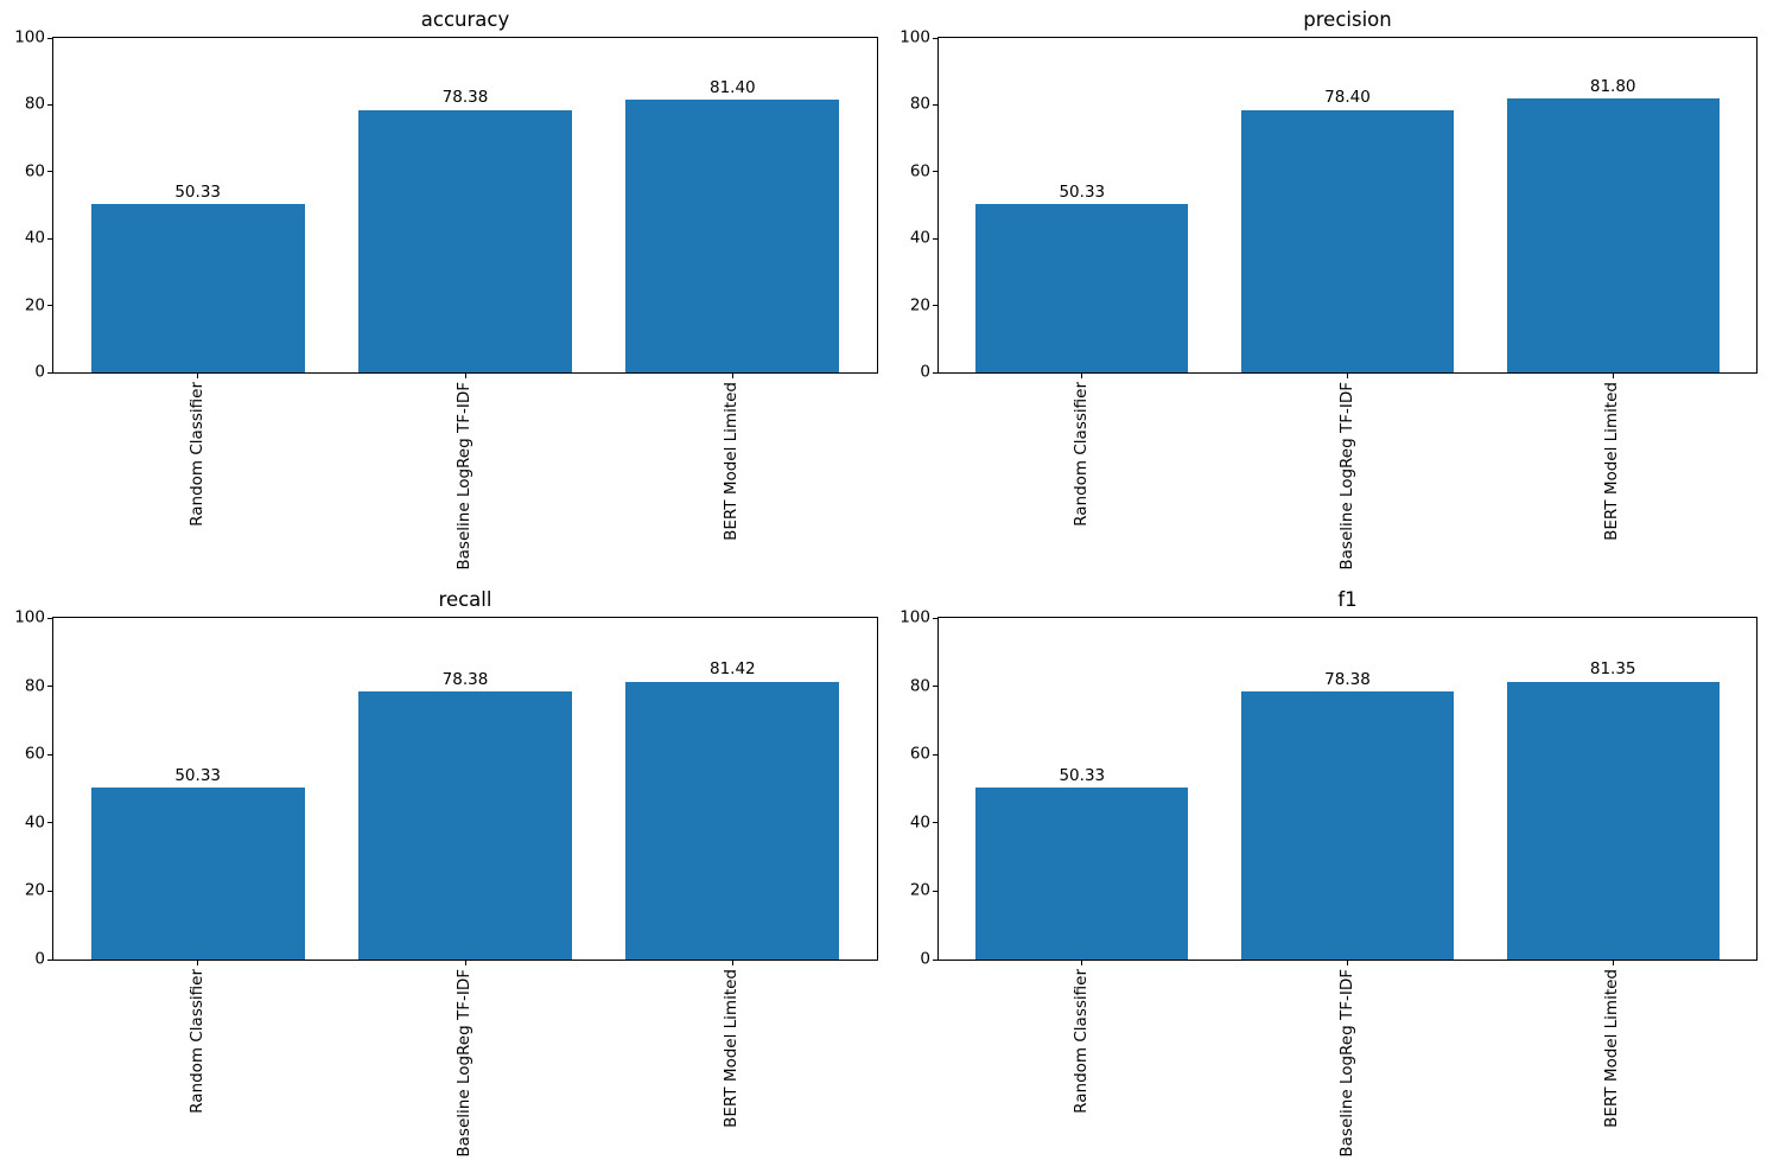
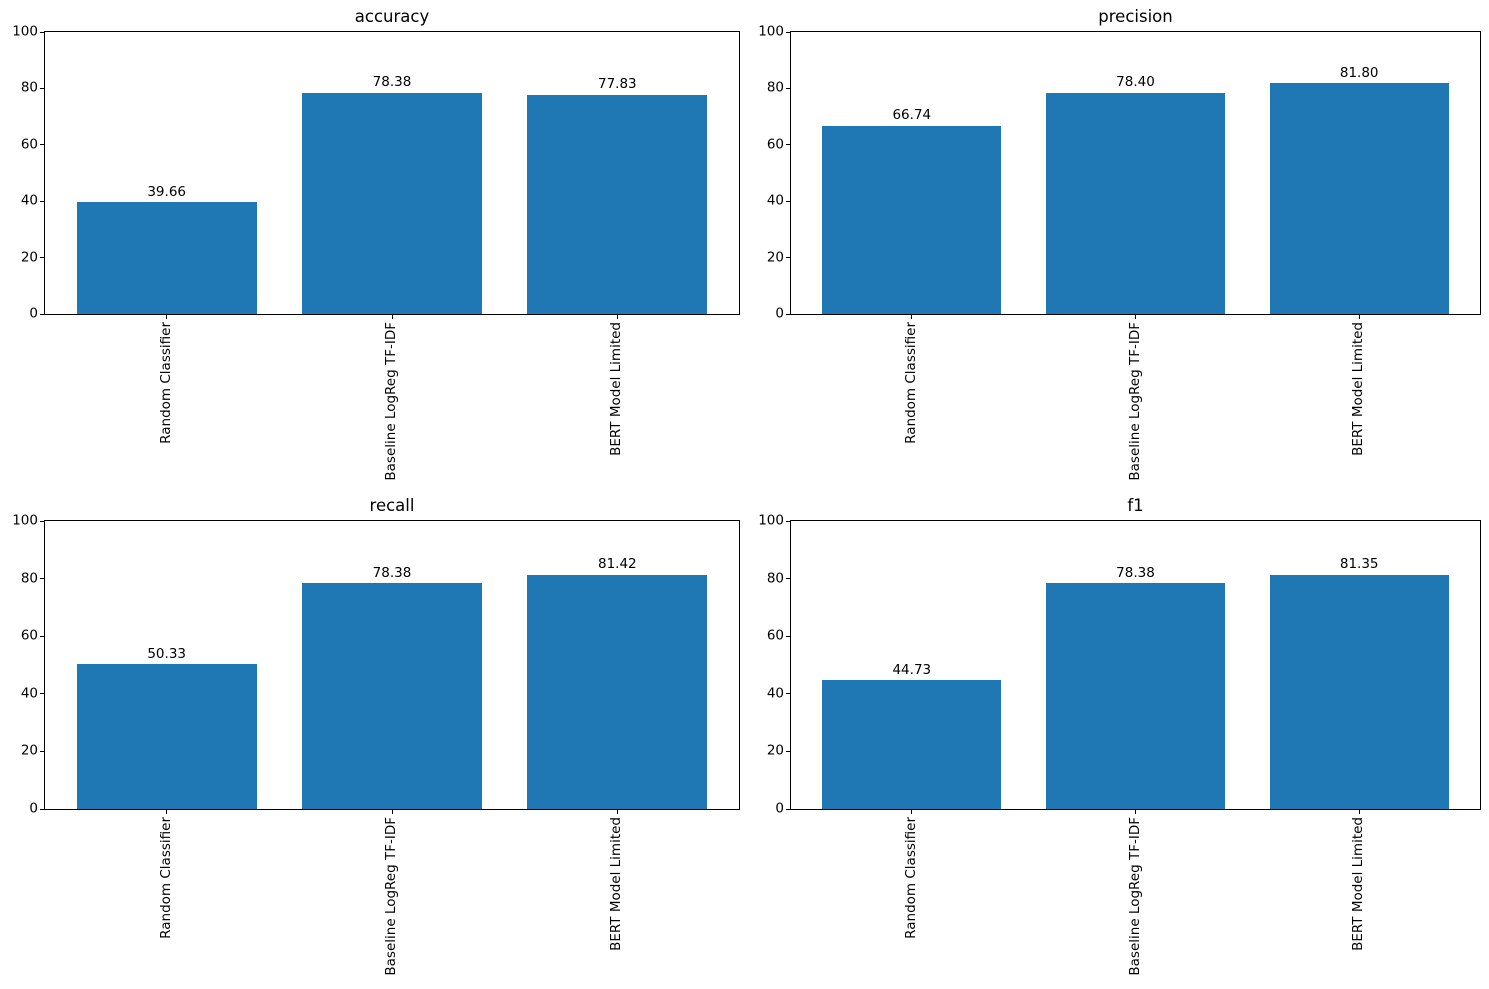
accuracy/Random Classifier: 50.33 -> 39.66
accuracy/BERT Model Limited: 81.40 -> 77.83
precision/Random Classifier: 50.33 -> 66.74
f1/Random Classifier: 50.33 -> 44.73
